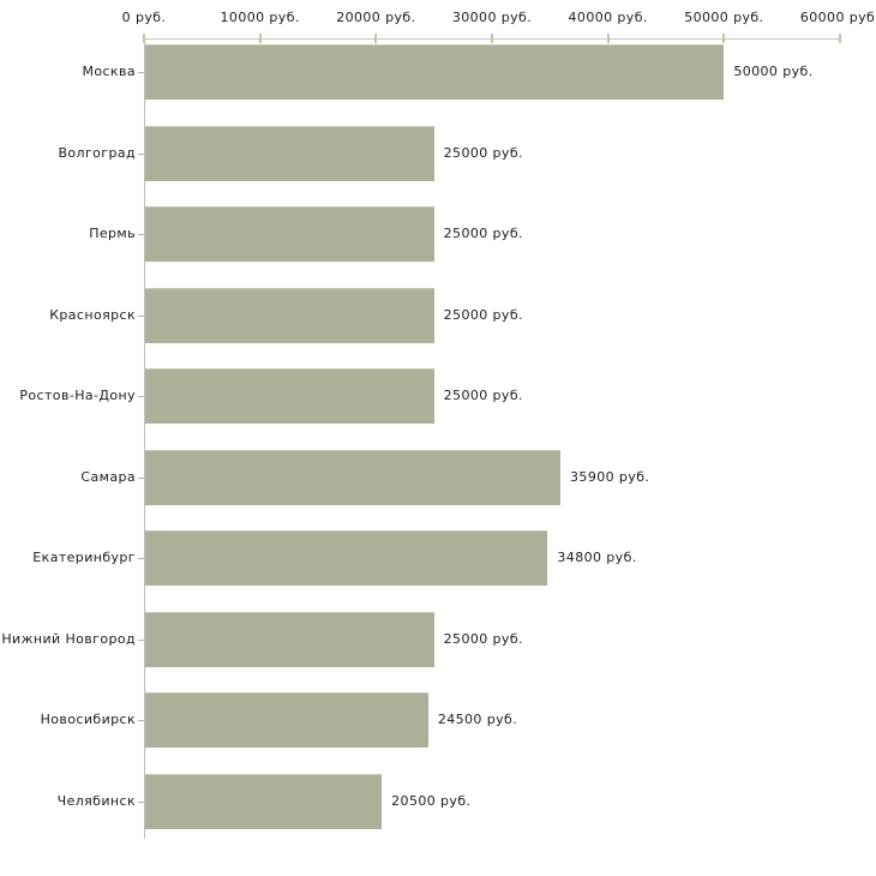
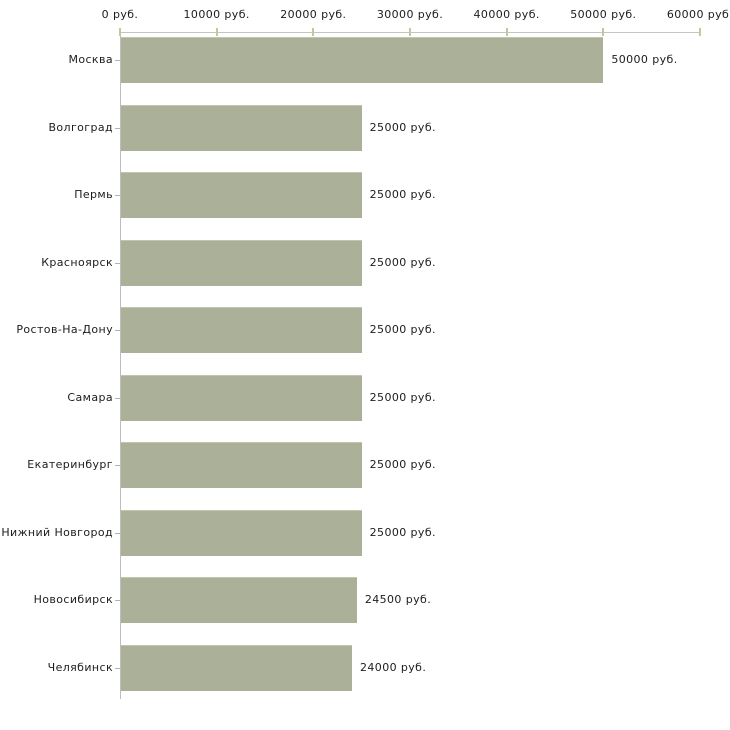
Самара: 35900 -> 25000
Екатеринбург: 34800 -> 25000
Челябинск: 20500 -> 24000
